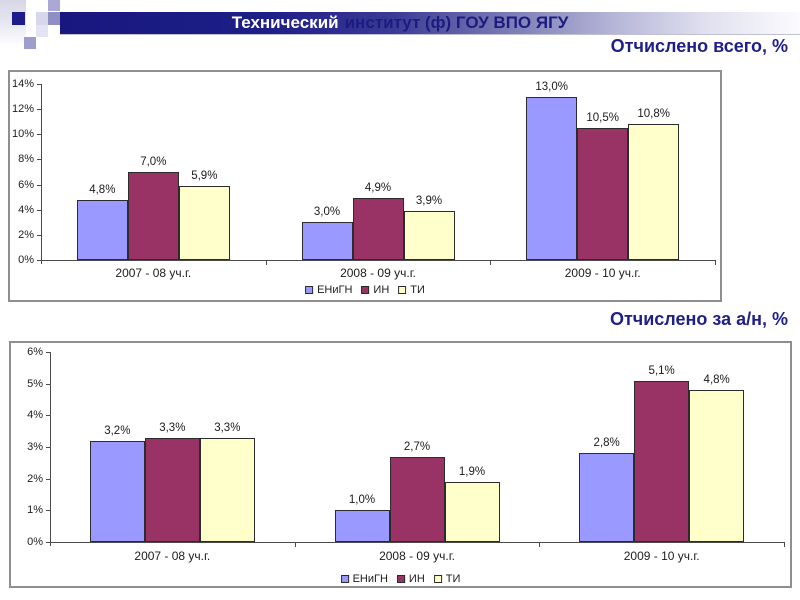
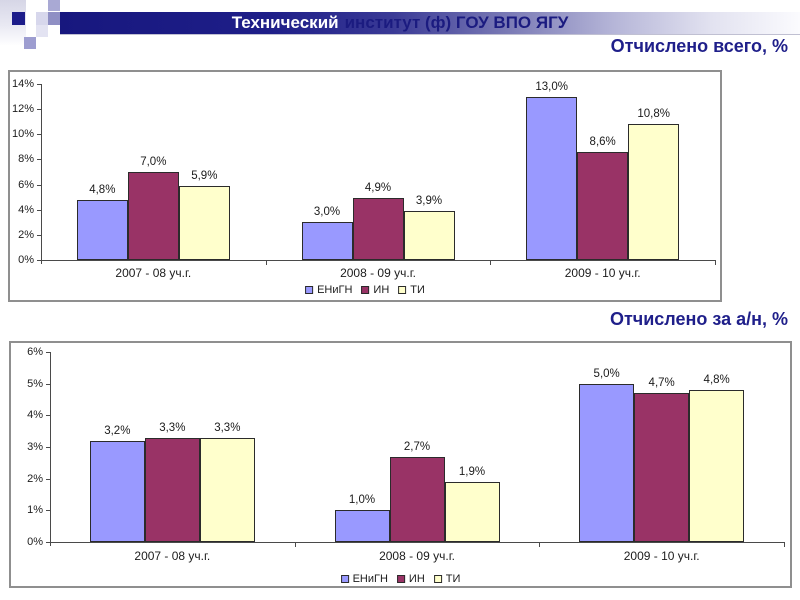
Отчислено всего, %/ИН/2009 - 10 уч.г.: 10,5% -> 8,6%
Отчислено за а/н, %/ЕНиГН/2009 - 10 уч.г.: 2,8% -> 5,0%
Отчислено за а/н, %/ИН/2009 - 10 уч.г.: 5,1% -> 4,7%
